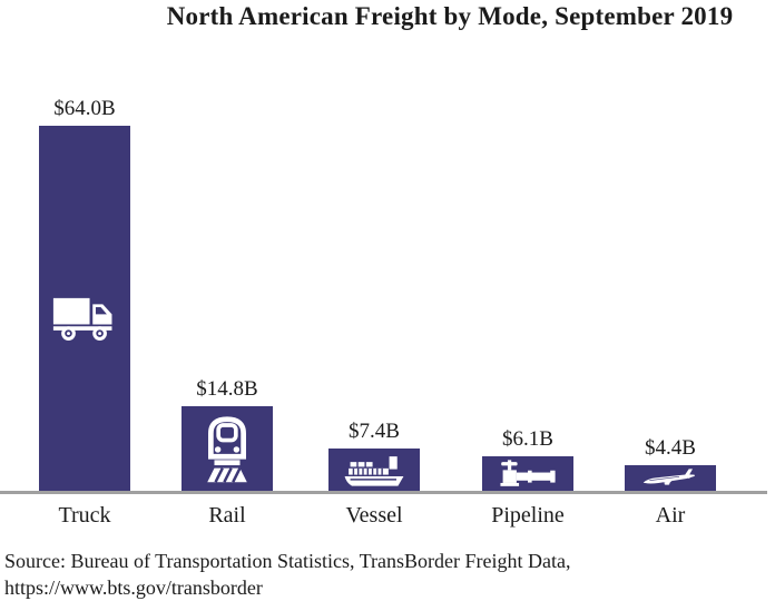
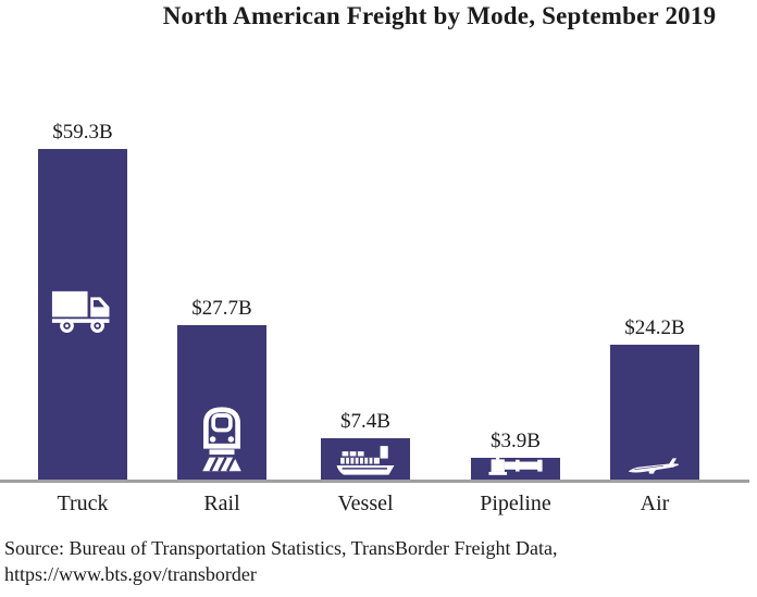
Truck: $64.0B -> $59.3B
Rail: $14.8B -> $27.7B
Pipeline: $6.1B -> $3.9B
Air: $4.4B -> $24.2B
